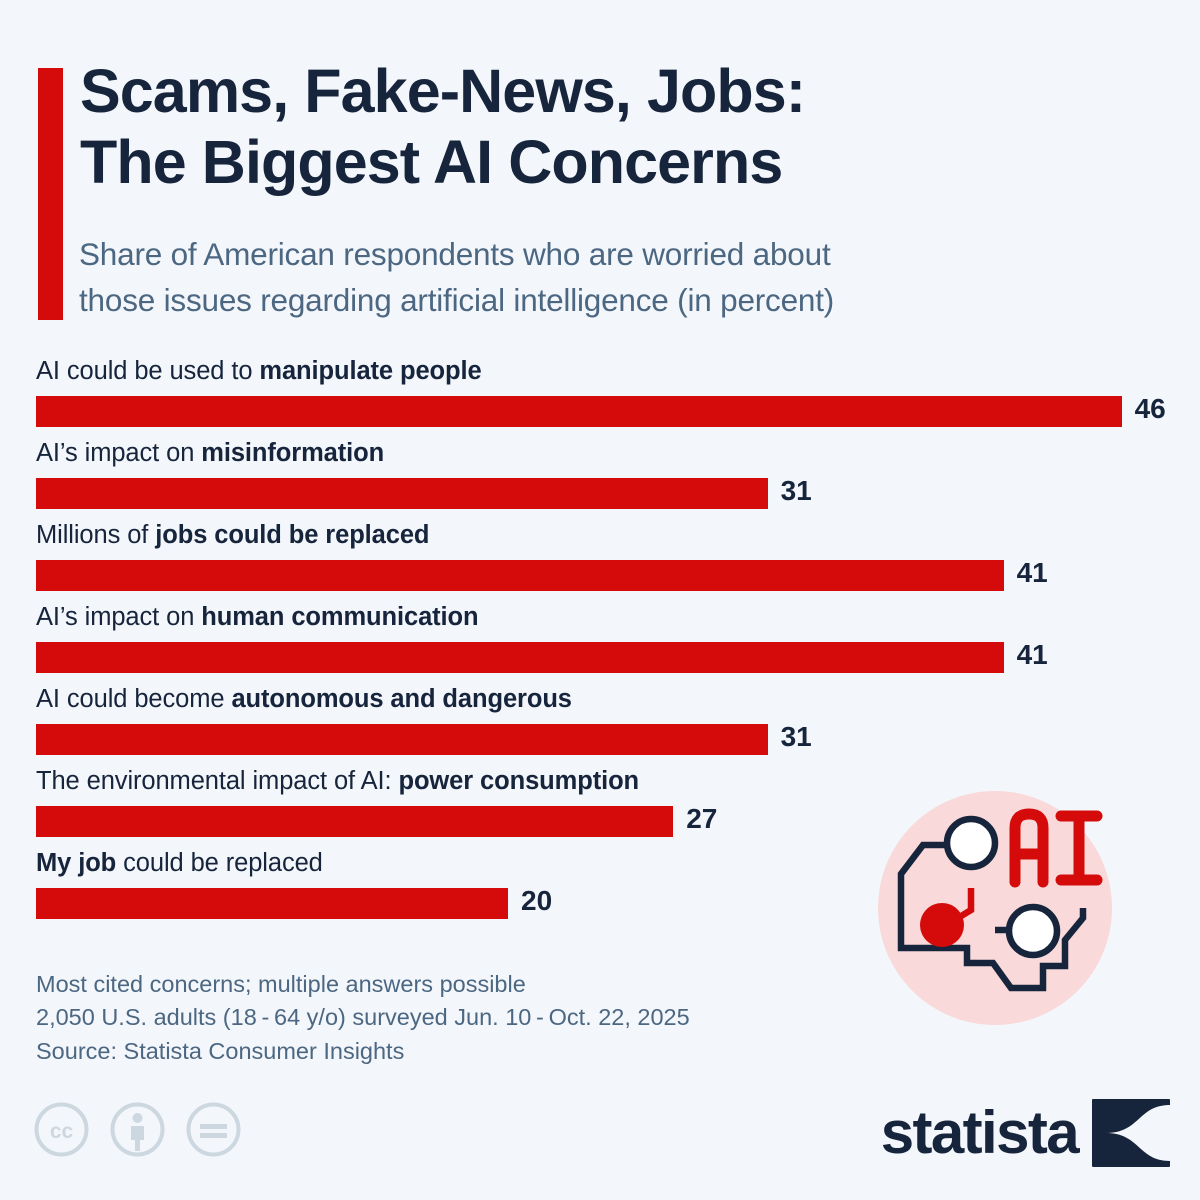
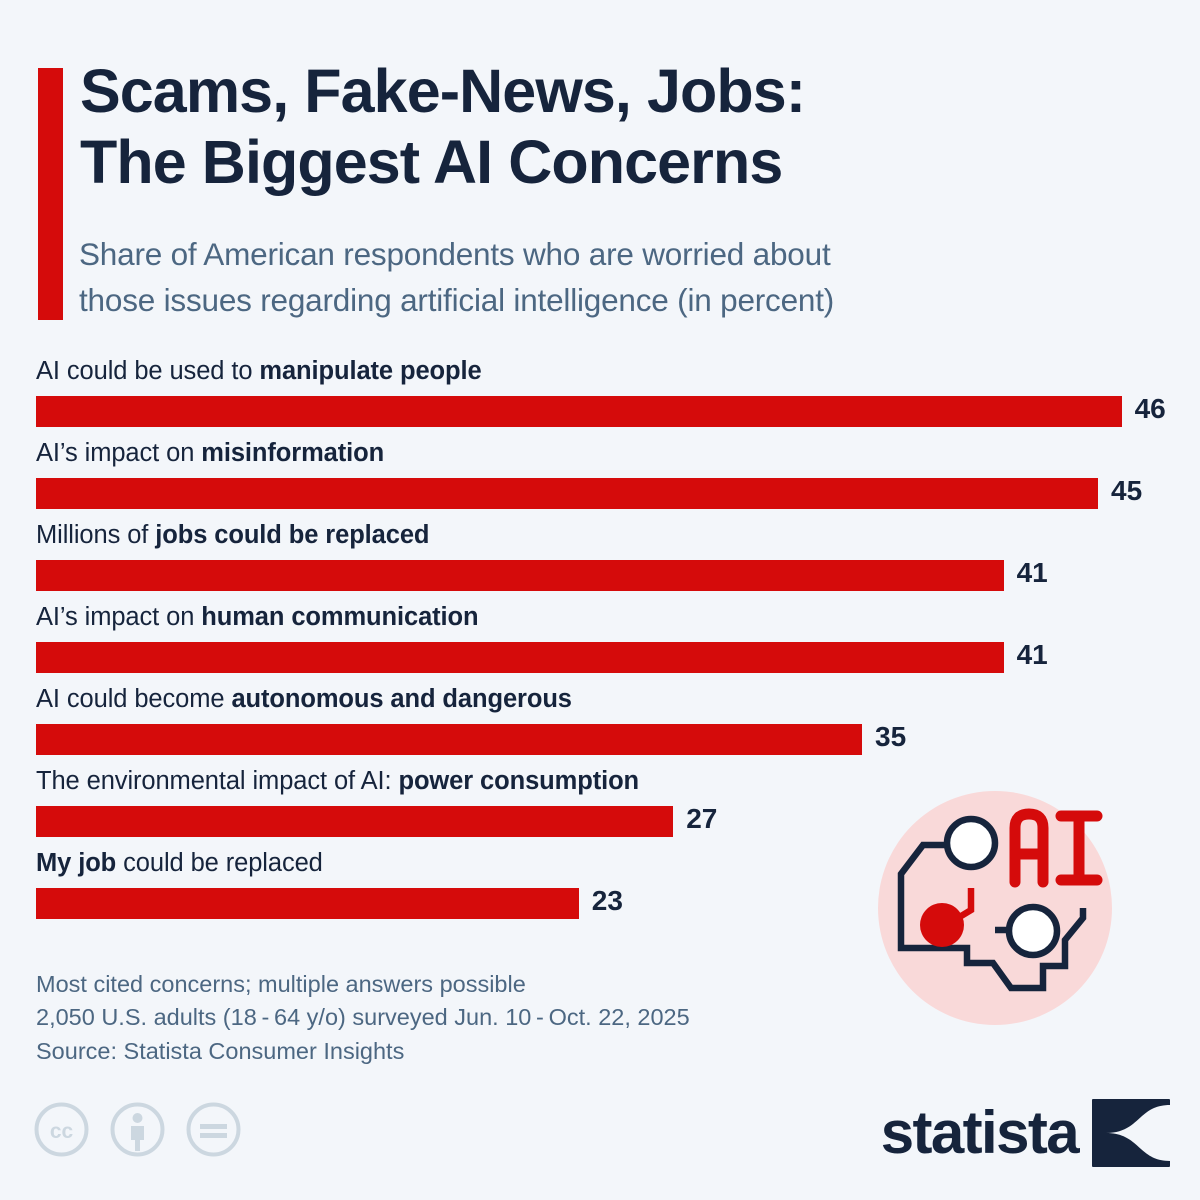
AI’s impact on misinformation: 31 -> 45
AI could become autonomous and dangerous: 31 -> 35
My job could be replaced: 20 -> 23
